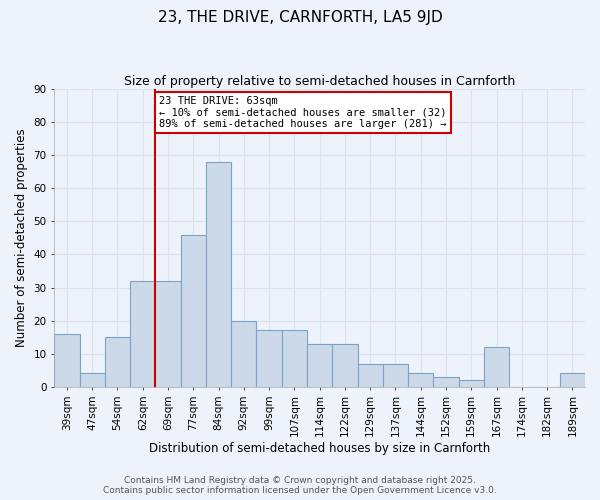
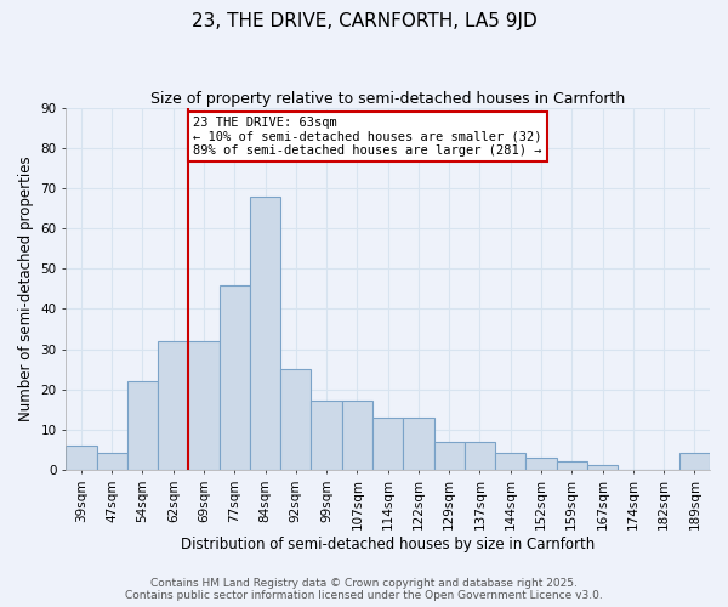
39sqm: 16 -> 6
54sqm: 15 -> 22
92sqm: 20 -> 25
167sqm: 12 -> 1
